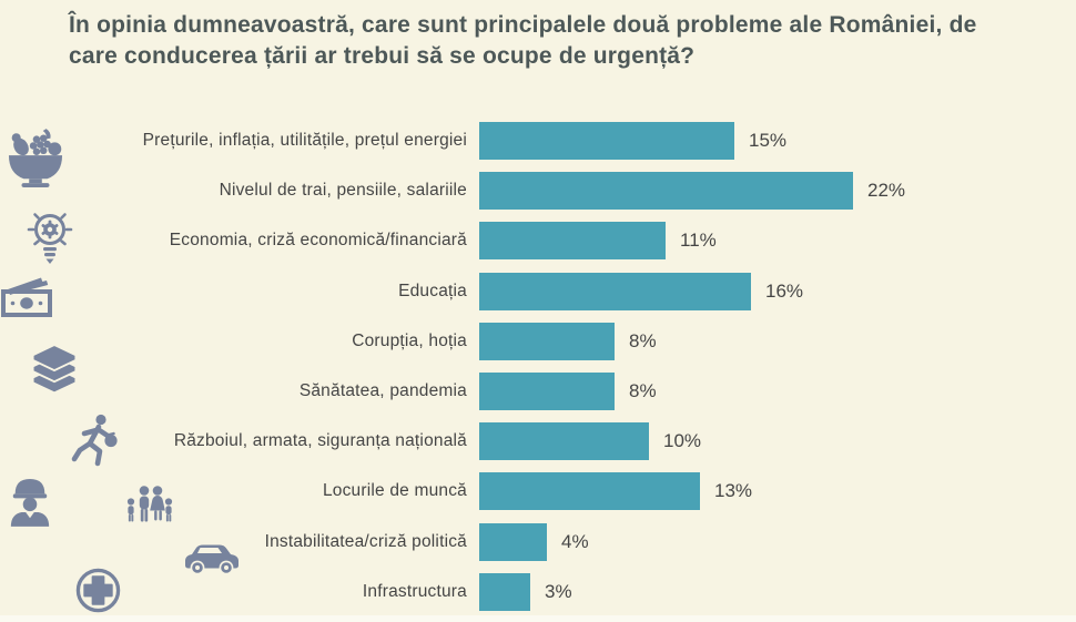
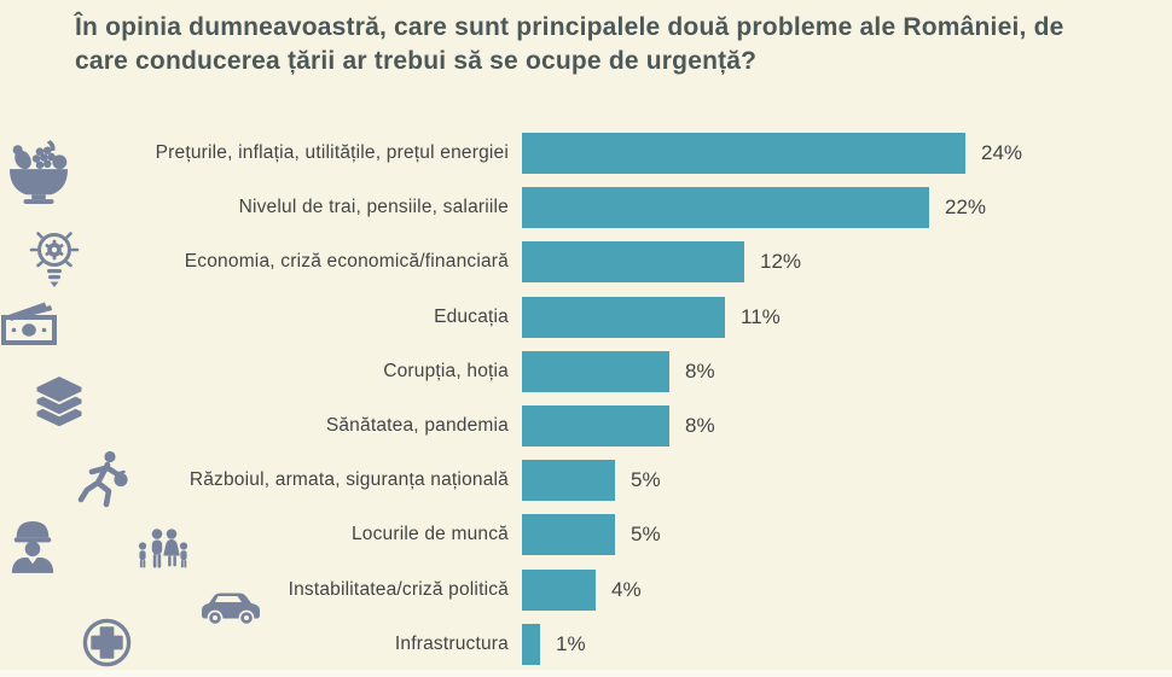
Prețurile, inflația, utilitățile, prețul energiei: 15% -> 24%
Economia, criză economică/financiară: 11% -> 12%
Educația: 16% -> 11%
Războiul, armata, siguranța națională: 10% -> 5%
Locurile de muncă: 13% -> 5%
Infrastructura: 3% -> 1%
